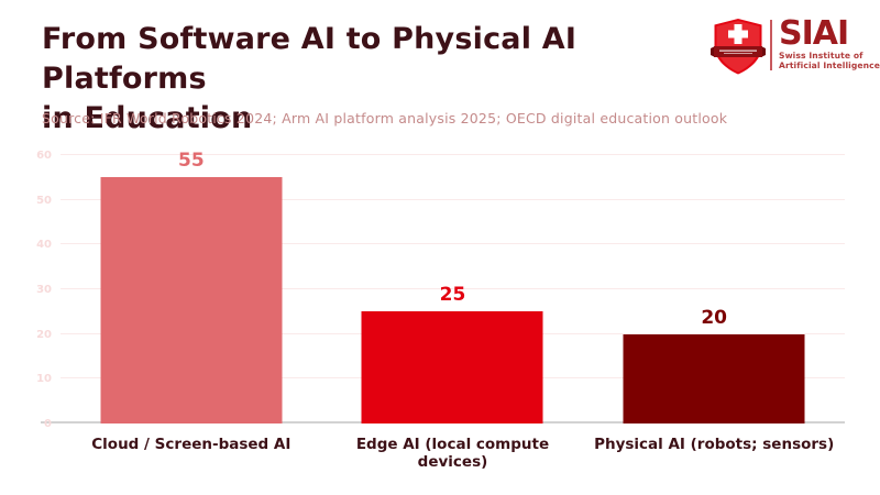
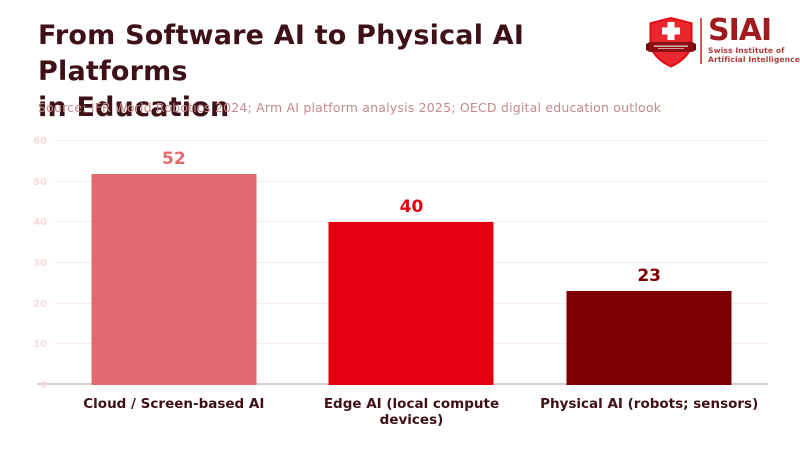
Cloud / Screen-based AI: 55 -> 52
Edge AI (local compute devices): 25 -> 40
Physical AI (robots; sensors): 20 -> 23
